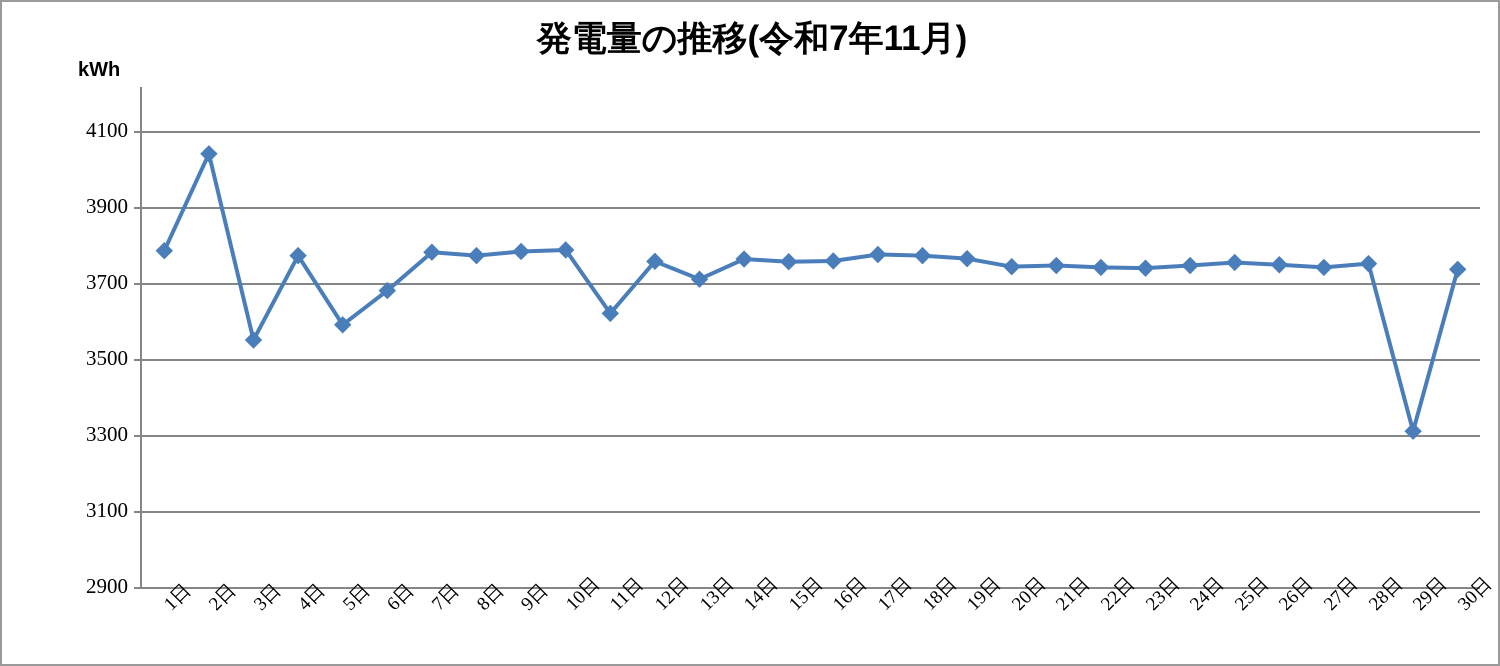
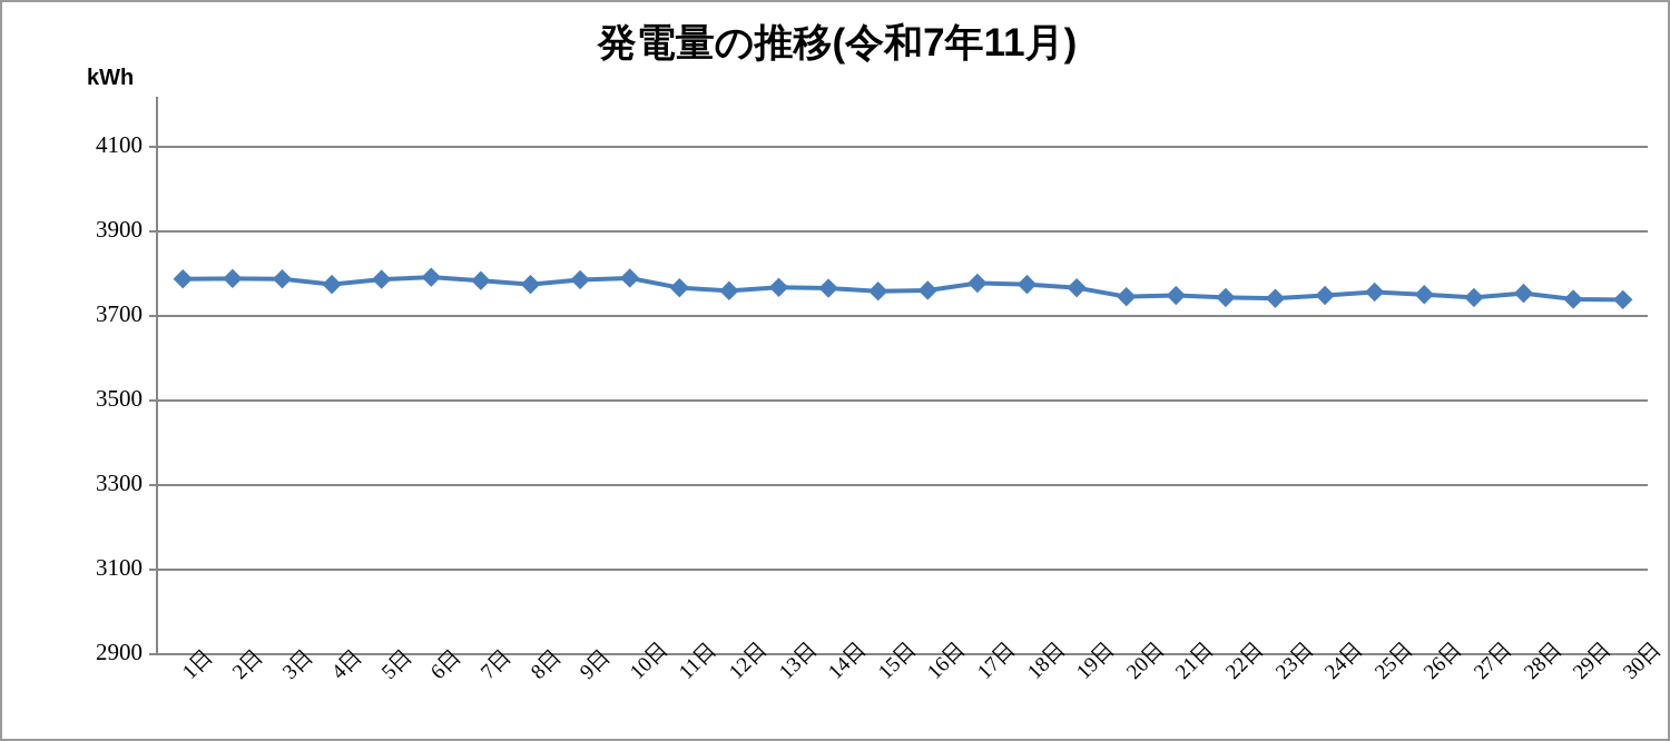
2日: 4040 -> 3790
3日: 3550 -> 3780
5日: 3590 -> 3780
6日: 3680 -> 3790
11日: 3620 -> 3760
13日: 3710 -> 3760
29日: 3310 -> 3740
